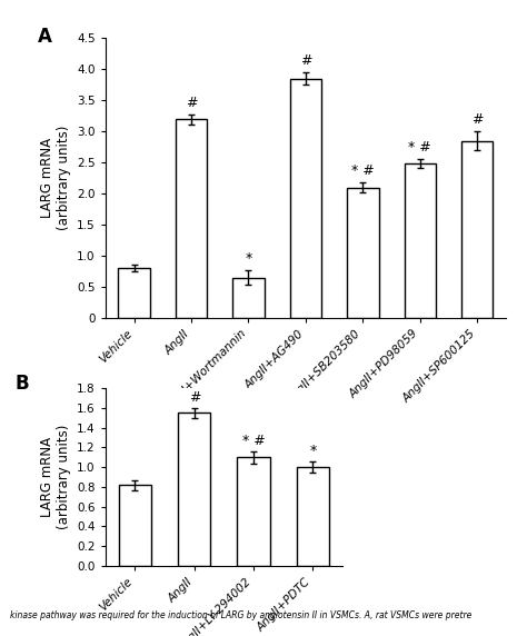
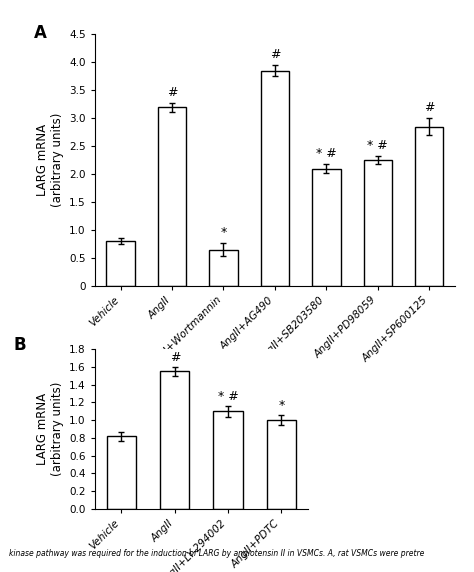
AngII+PD98059: 2.48 -> 2.25
